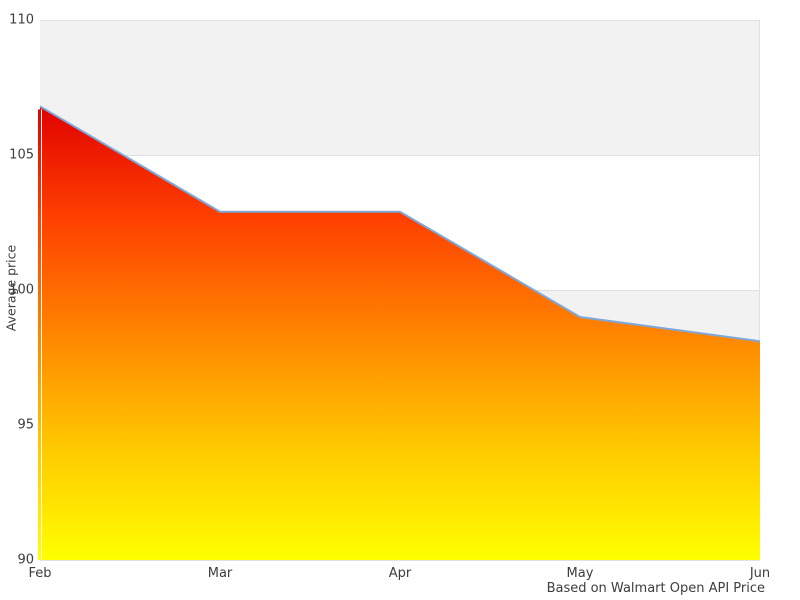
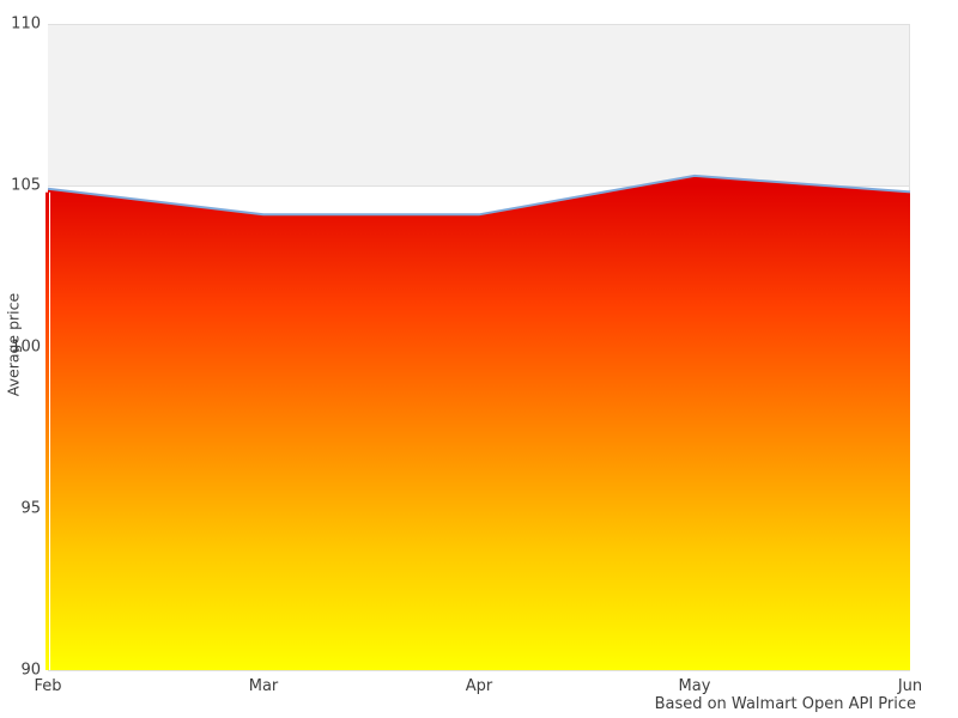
Feb: 106.8 -> 104.9
Mar: 102.9 -> 104.1
Apr: 102.9 -> 104.1
May: 99.0 -> 105.3
Jun: 98.1 -> 104.8
